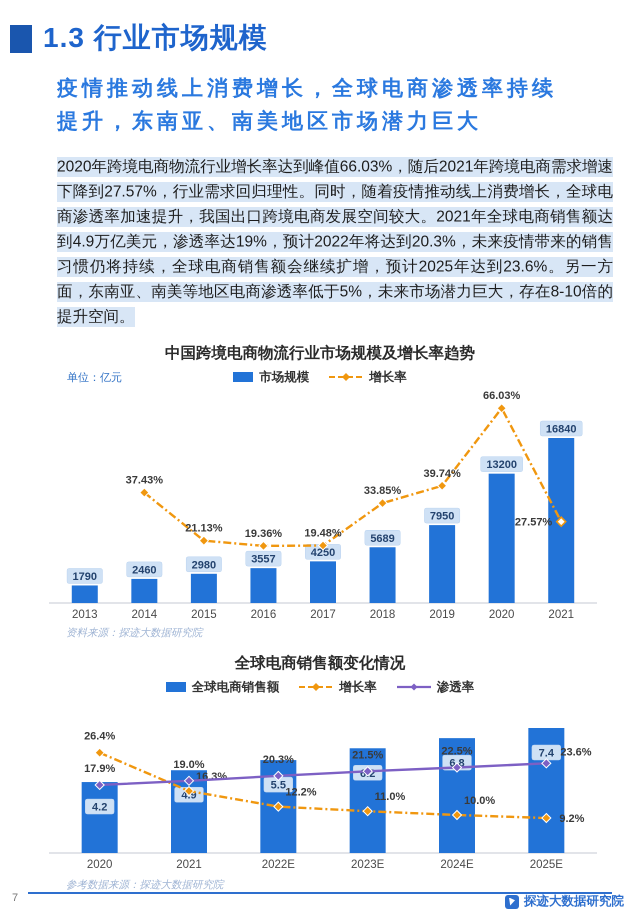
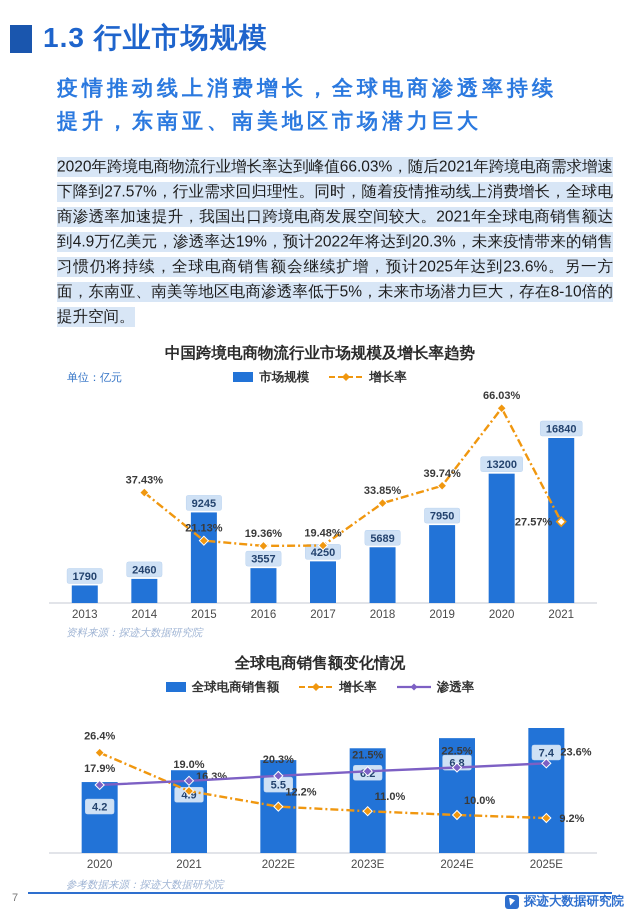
中国跨境电商物流行业市场规模及增长率趋势/市场规模/2015: 2980 -> 9245
